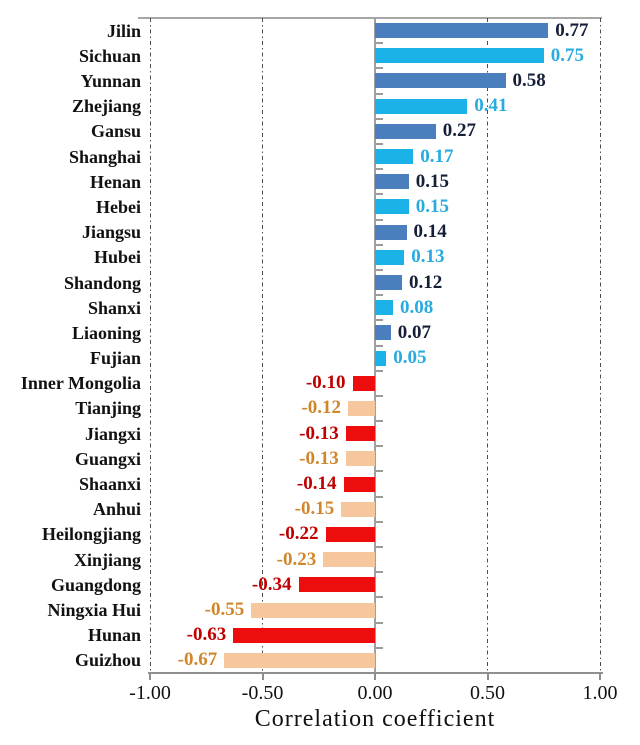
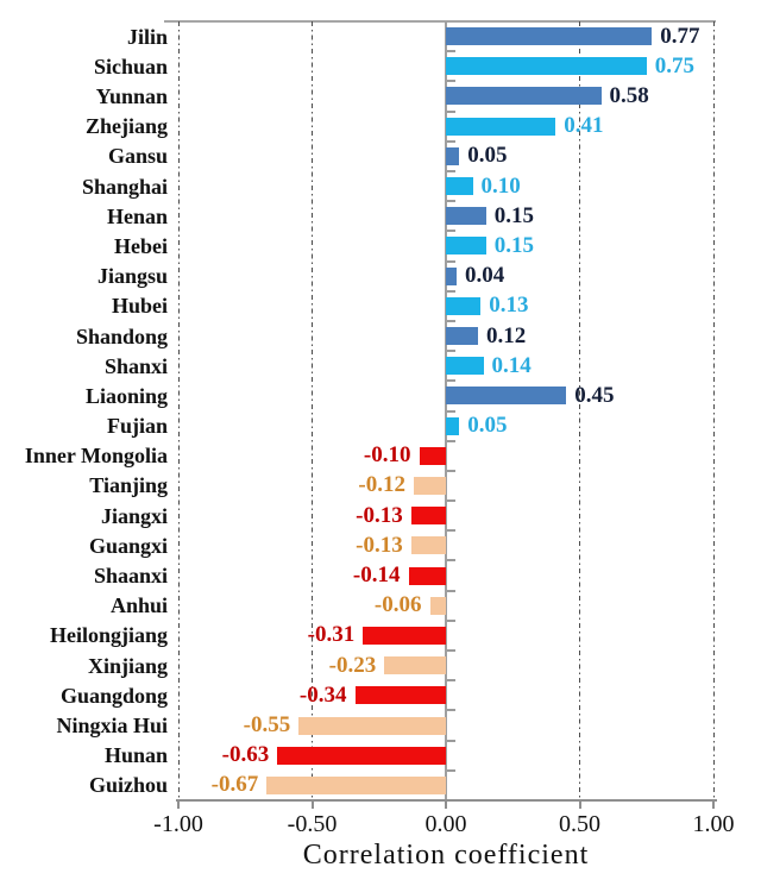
Gansu: 0.27 -> 0.05
Shanghai: 0.17 -> 0.10
Jiangsu: 0.14 -> 0.04
Shanxi: 0.08 -> 0.14
Liaoning: 0.07 -> 0.45
Anhui: -0.15 -> -0.06
Heilongjiang: -0.22 -> -0.31
